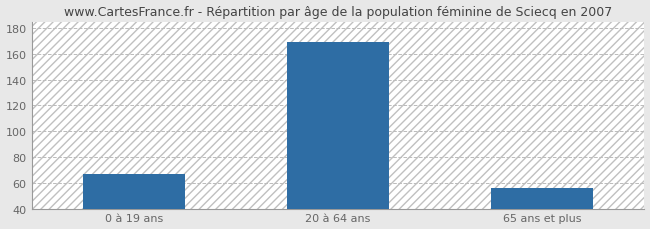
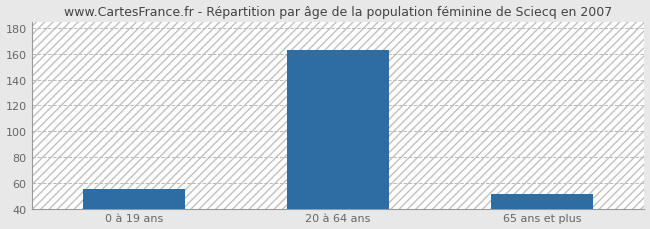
0 à 19 ans: 67 -> 55
20 à 64 ans: 169 -> 163
65 ans et plus: 56 -> 51
